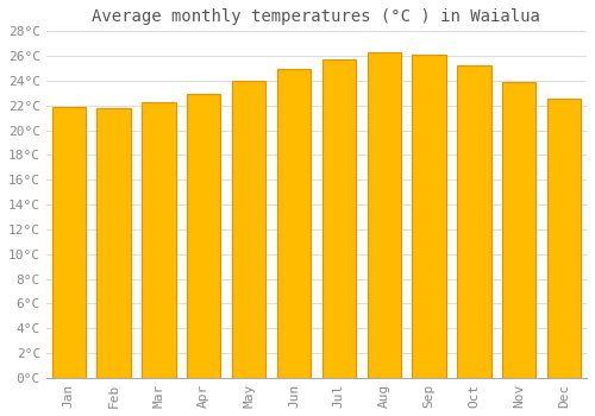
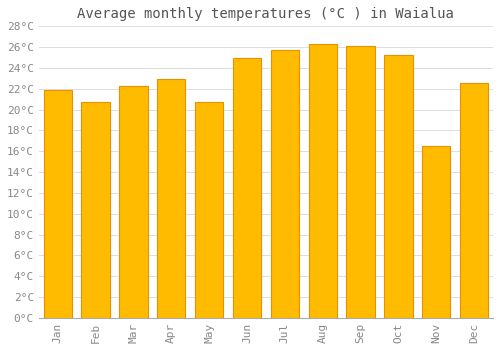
Feb: 21.8°C -> 20.7°C
May: 24.0°C -> 20.7°C
Nov: 23.9°C -> 16.5°C
